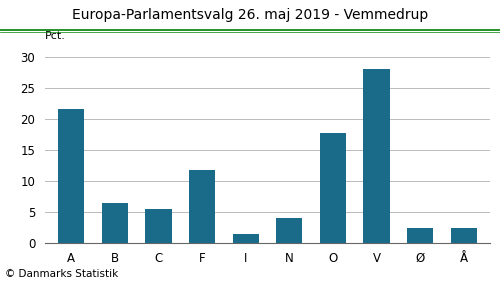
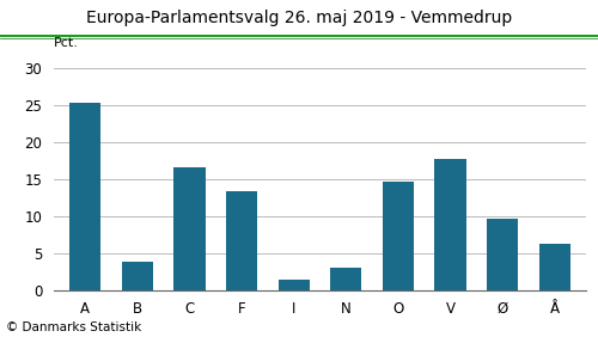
A: 21.7 -> 25.4
B: 6.4 -> 3.8
C: 5.4 -> 16.6
F: 11.7 -> 13.4
N: 4.0 -> 3.0
O: 17.7 -> 14.6
V: 28.2 -> 17.8
Ø: 2.4 -> 9.6
Å: 2.3 -> 6.2
